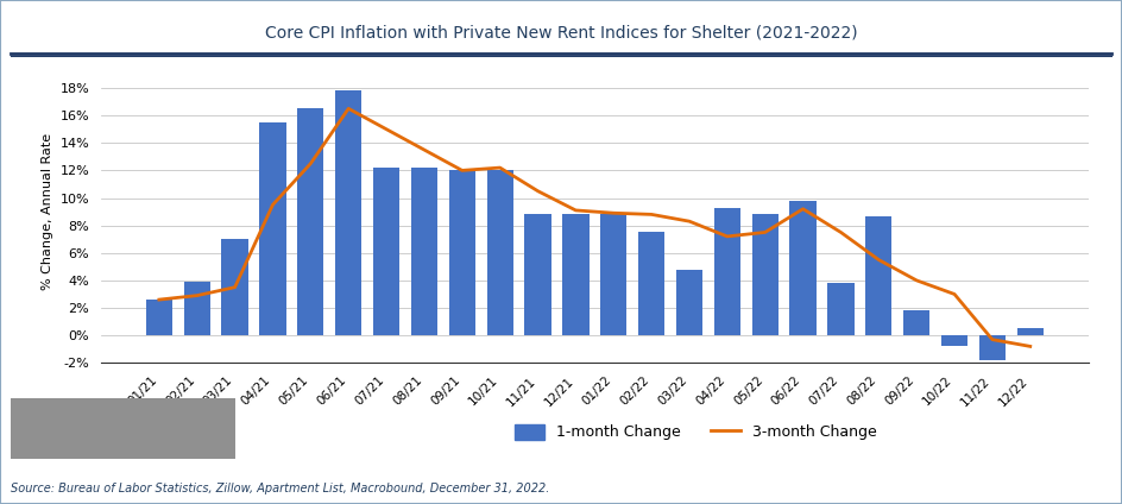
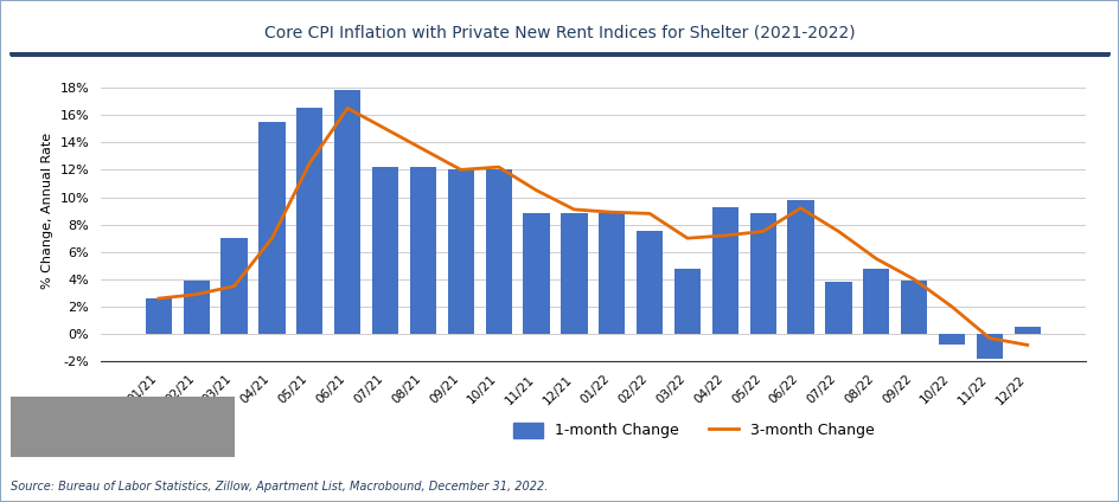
3-month Change/04/21: 9.5% -> 7.0%
3-month Change/03/22: 8.3% -> 7.0%
1-month Change/08/22: 8.7% -> 4.8%
1-month Change/09/22: 1.8% -> 3.9%
3-month Change/10/22: 3.0% -> 2.0%
